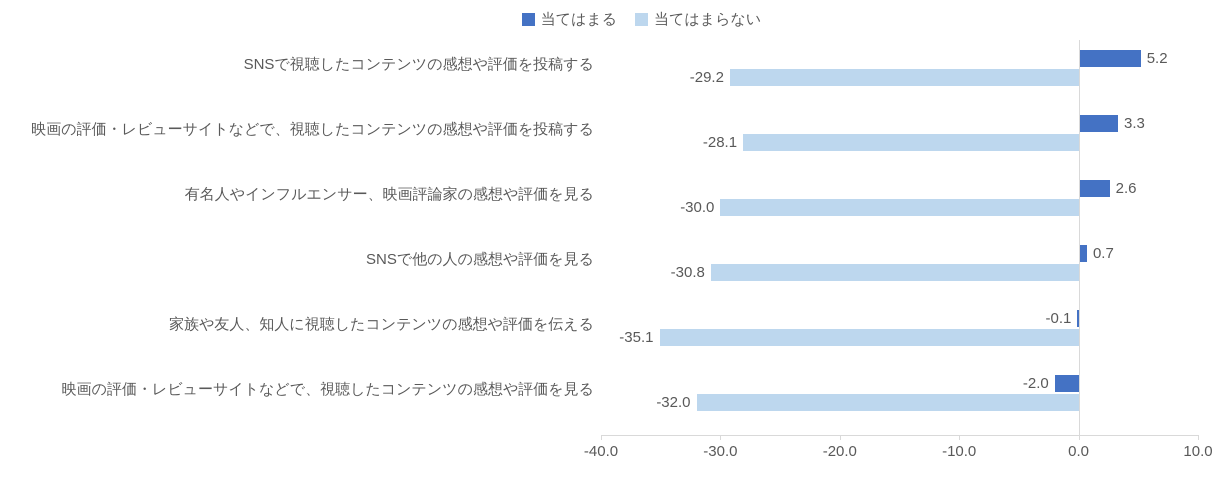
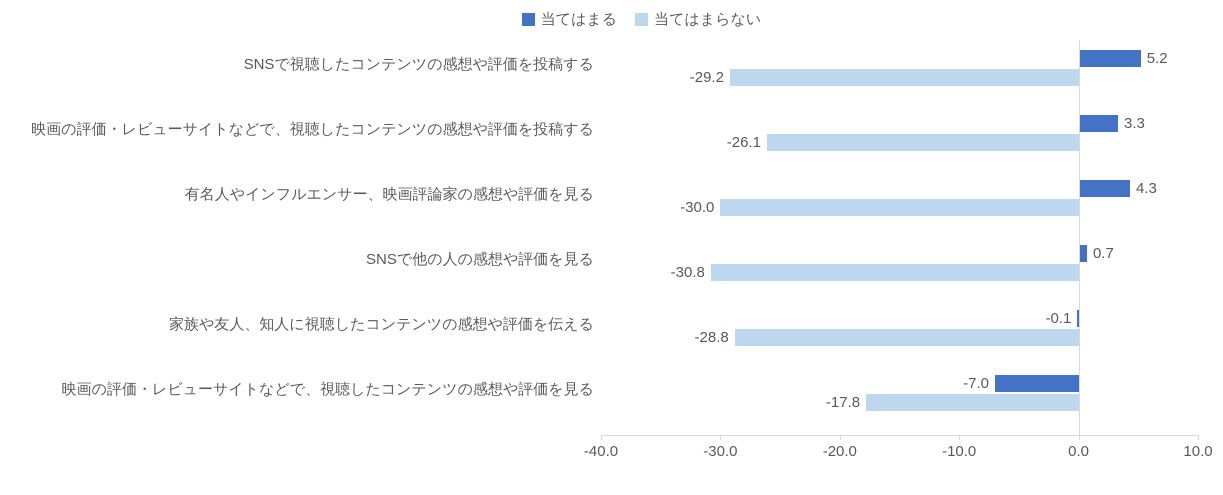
当てはまらない/映画の評価・レビューサイトなどで、視聴したコンテンツの感想や評価を投稿する: -28.1 -> -26.1
当てはまる/有名人やインフルエンサー、映画評論家の感想や評価を見る: 2.6 -> 4.3
当てはまらない/家族や友人、知人に視聴したコンテンツの感想や評価を伝える: -35.1 -> -28.8
当てはまる/映画の評価・レビューサイトなどで、視聴したコンテンツの感想や評価を見る: -2.0 -> -7.0
当てはまらない/映画の評価・レビューサイトなどで、視聴したコンテンツの感想や評価を見る: -32.0 -> -17.8
